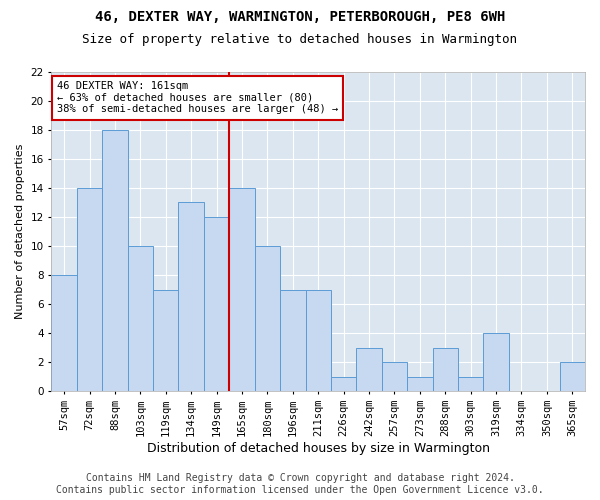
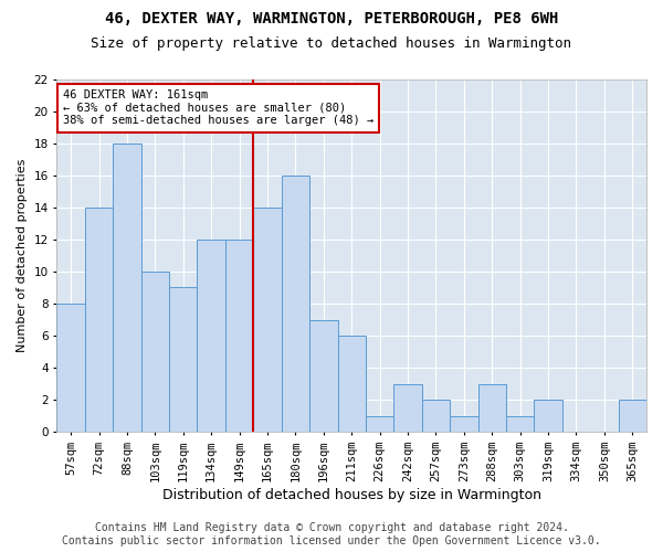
119sqm: 7 -> 9
134sqm: 13 -> 12
180sqm: 10 -> 16
211sqm: 7 -> 6
319sqm: 4 -> 2
